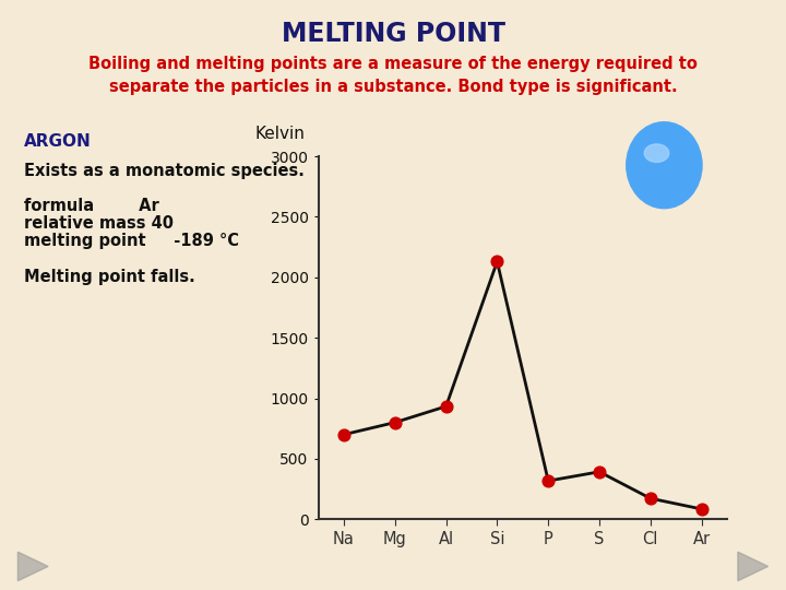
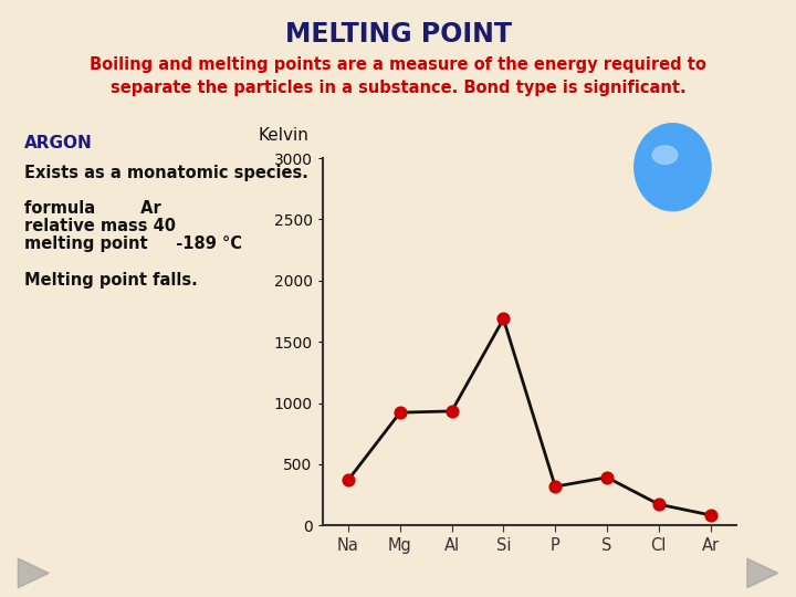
Na: 700 -> 370
Mg: 800 -> 920
Si: 2130 -> 1690
